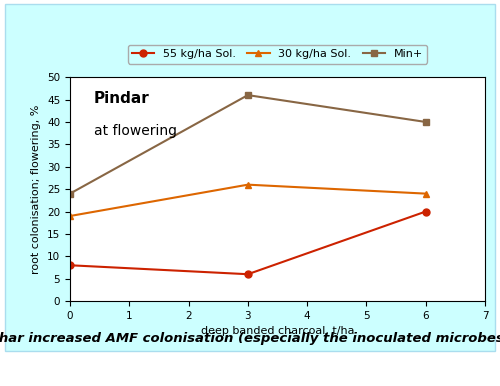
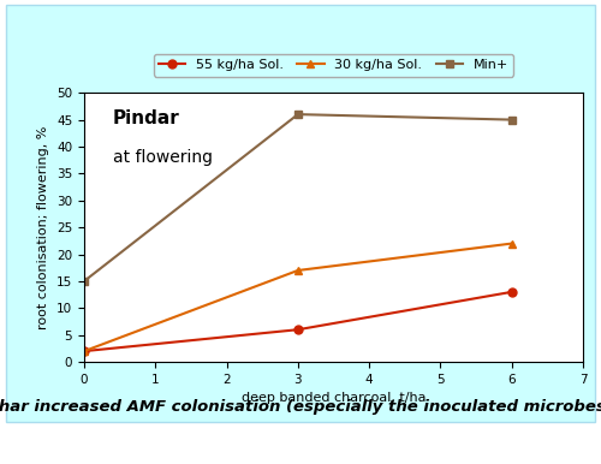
55 kg/ha Sol./0: 8 -> 2
30 kg/ha Sol./0: 19 -> 2
Min+/0: 24 -> 15
30 kg/ha Sol./3: 26 -> 17
55 kg/ha Sol./6: 20 -> 13
30 kg/ha Sol./6: 24 -> 22
Min+/6: 40 -> 45
